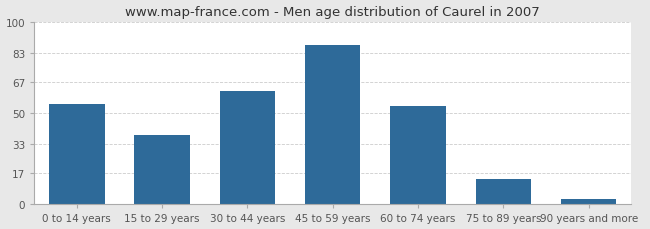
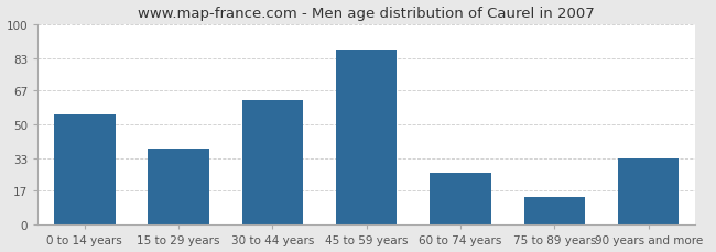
60 to 74 years: 54 -> 26
90 years and more: 3 -> 33
